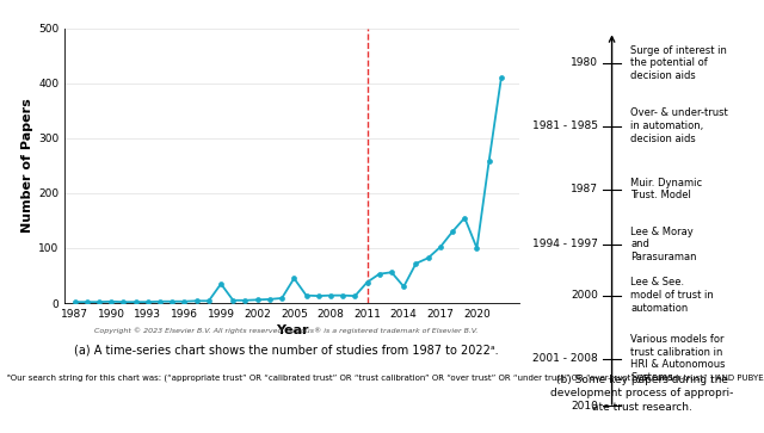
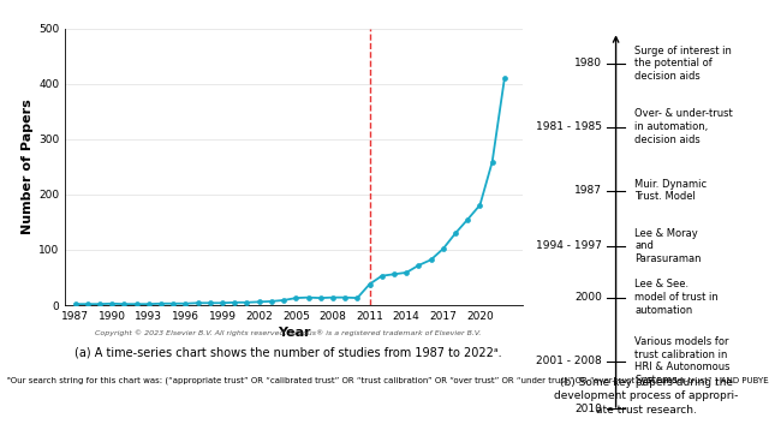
1999: 35 -> 4
2005: 45 -> 13
2014: 30 -> 59
2020: 100 -> 181
